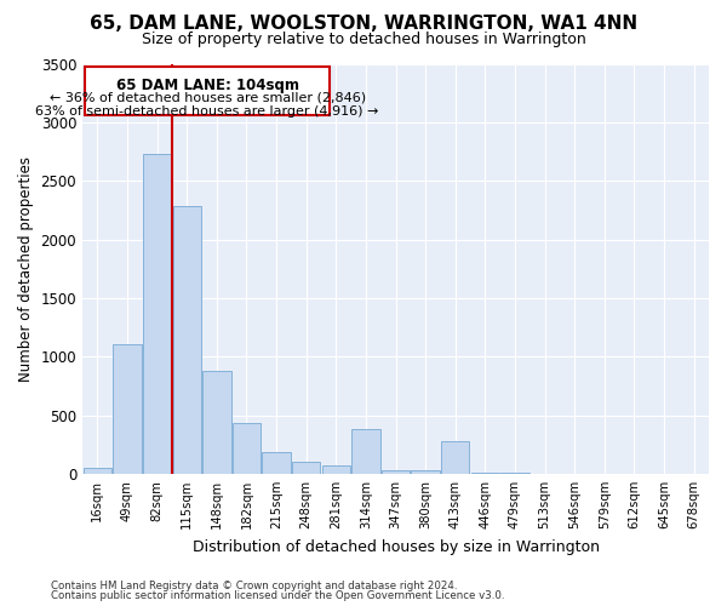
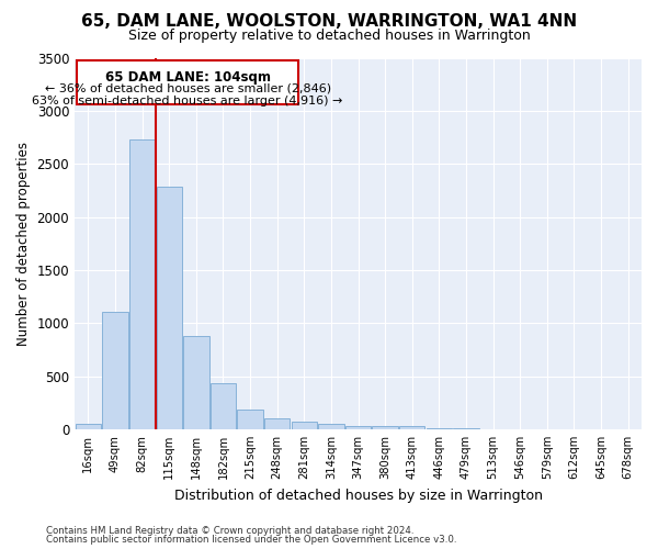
314sqm: 380 -> 60
413sqm: 280 -> 30
